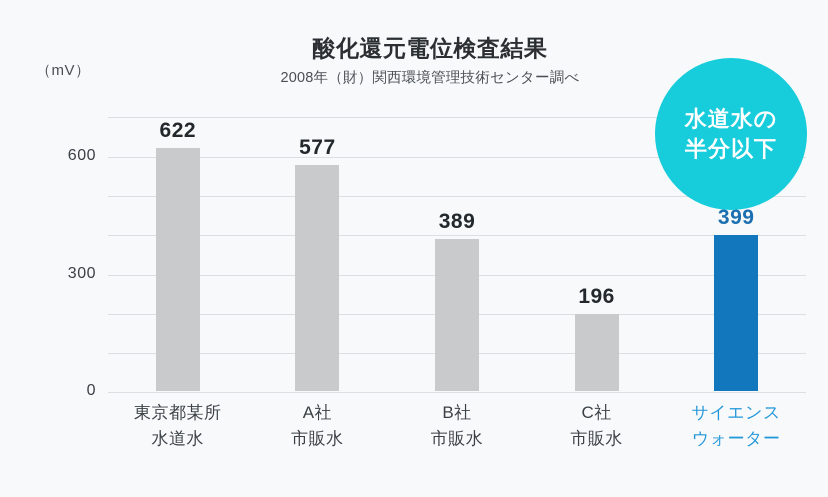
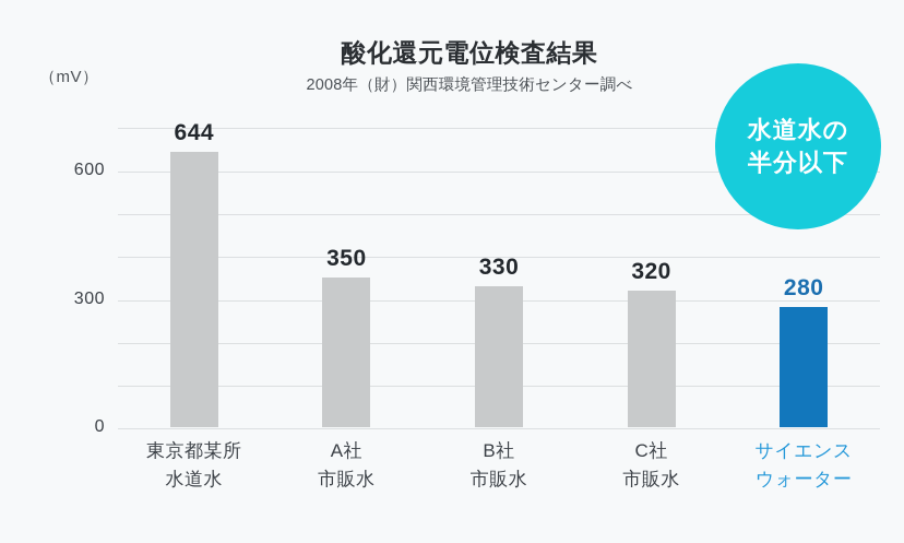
東京都某所 水道水: 622 -> 644
A社 市販水: 577 -> 350
B社 市販水: 389 -> 330
C社 市販水: 196 -> 320
サイエンスウォーター: 399 -> 280
